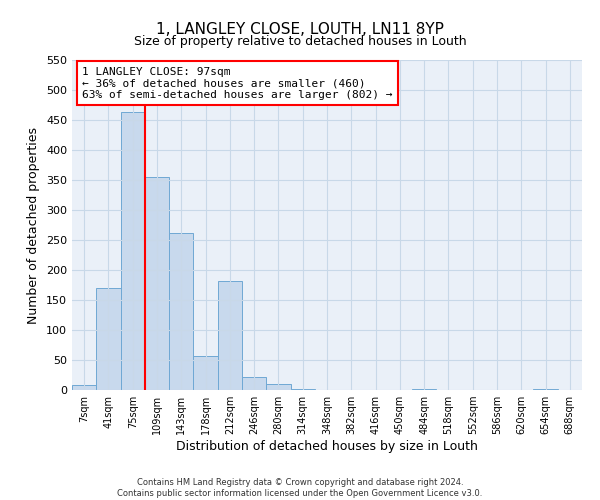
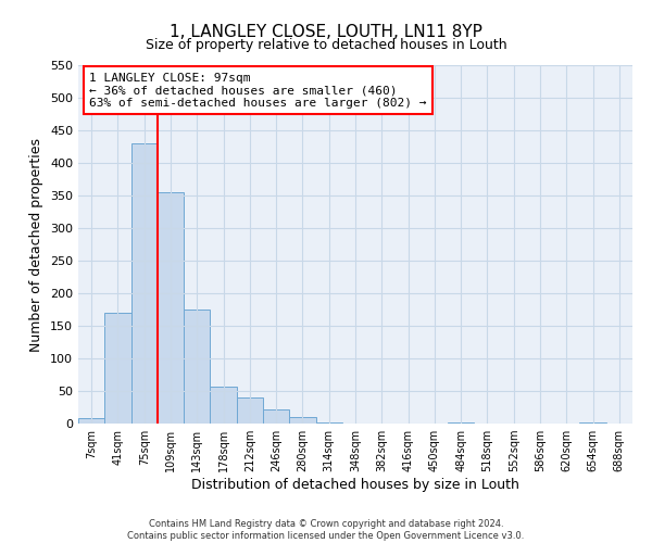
75sqm: 464 -> 430
143sqm: 262 -> 175
212sqm: 182 -> 40
